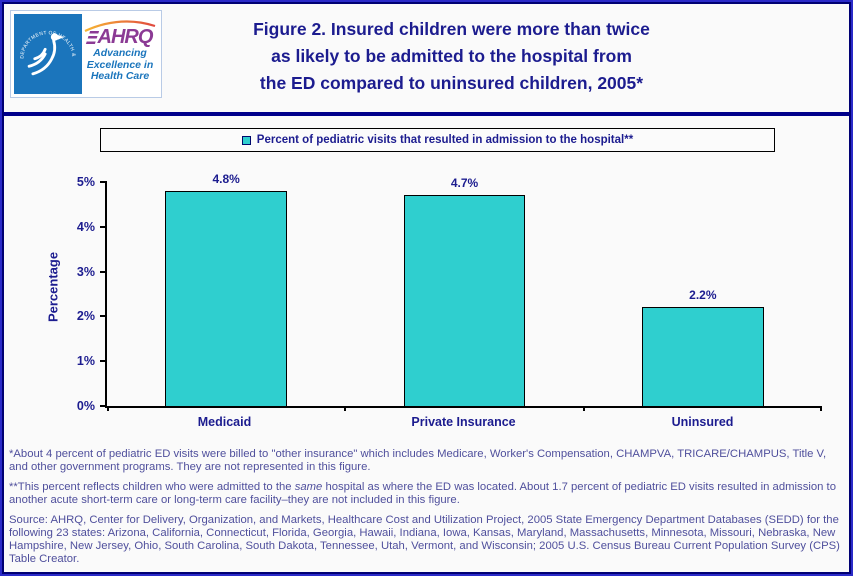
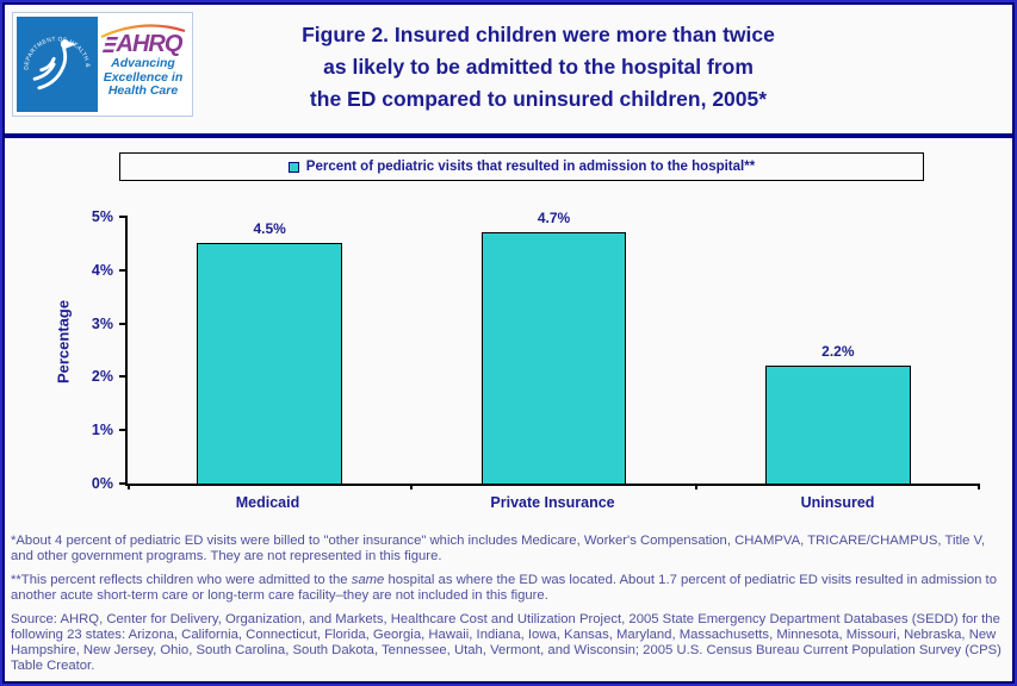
Medicaid: 4.8% -> 4.5%
